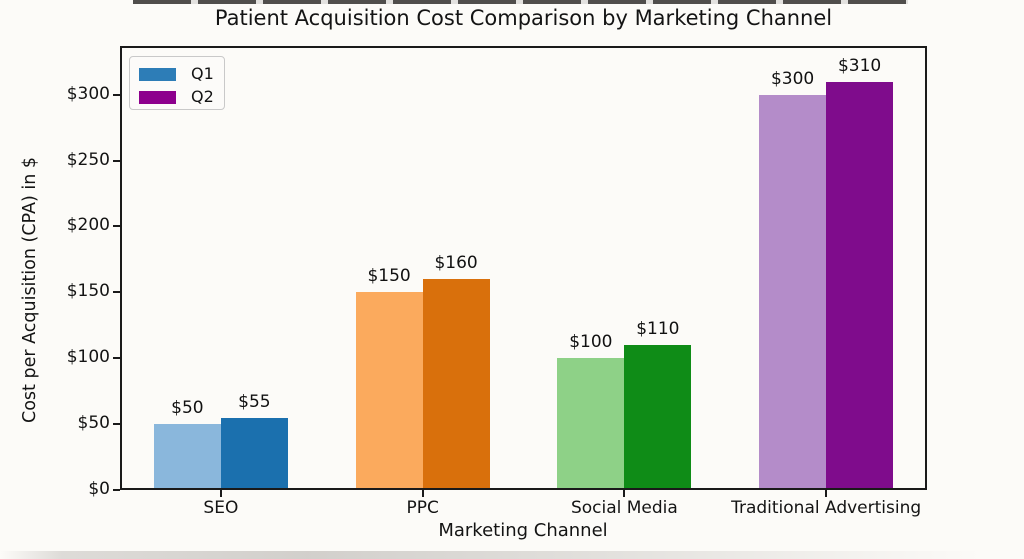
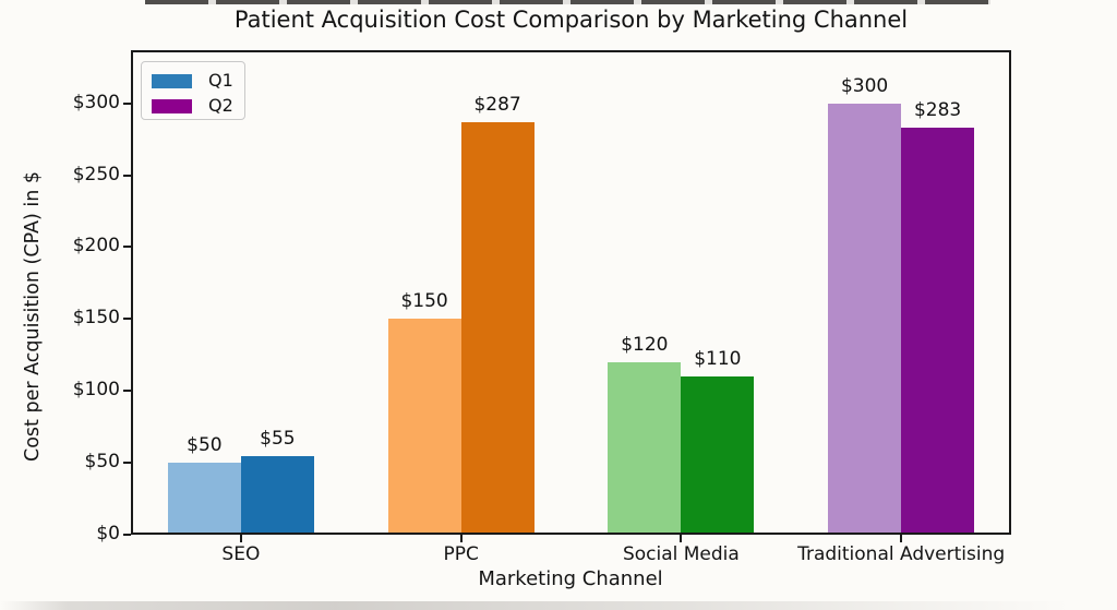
Q2/PPC: $160 -> $287
Q1/Social Media: $100 -> $120
Q2/Traditional Advertising: $310 -> $283
